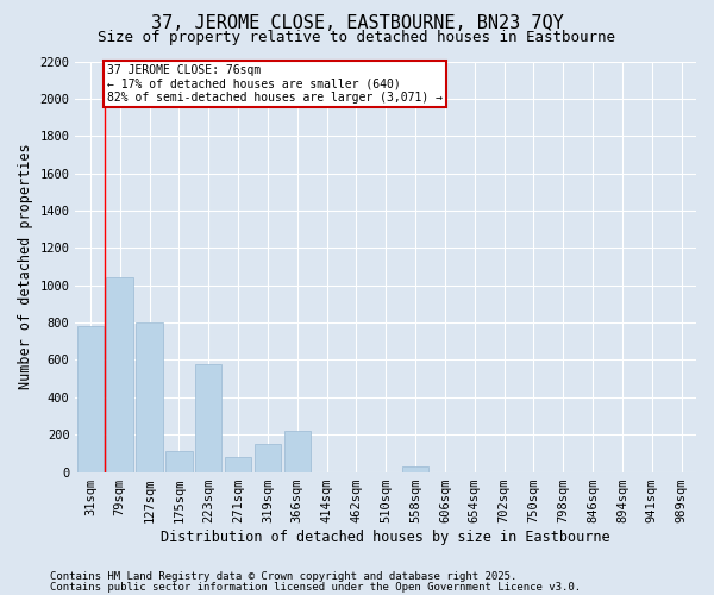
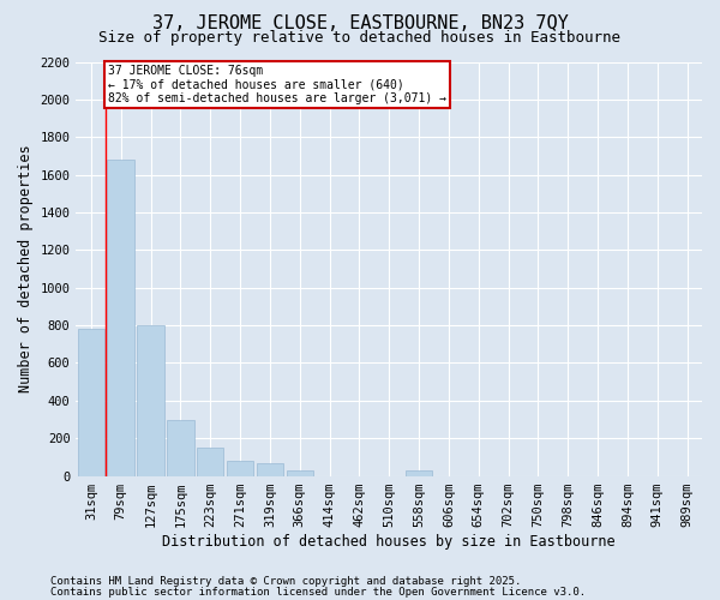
79sqm: 1040 -> 1680
175sqm: 110 -> 300
223sqm: 580 -> 150
319sqm: 150 -> 70
366sqm: 220 -> 30
